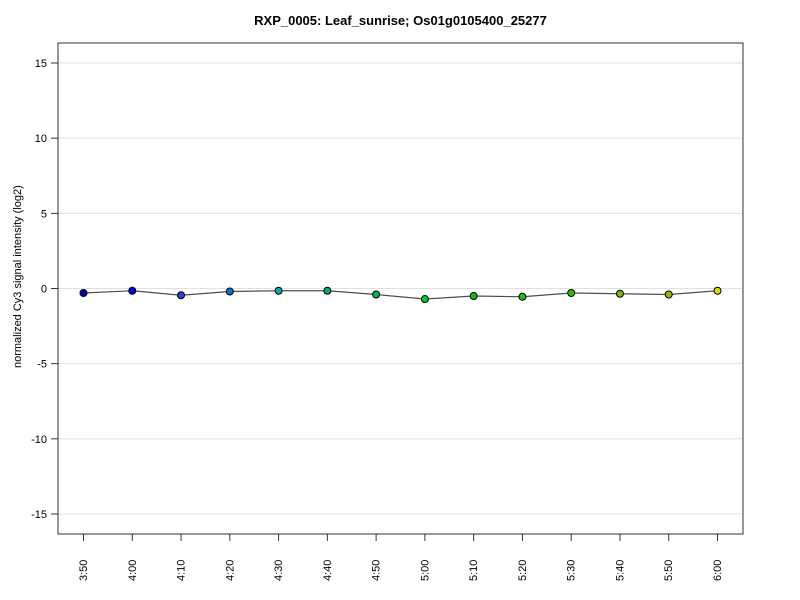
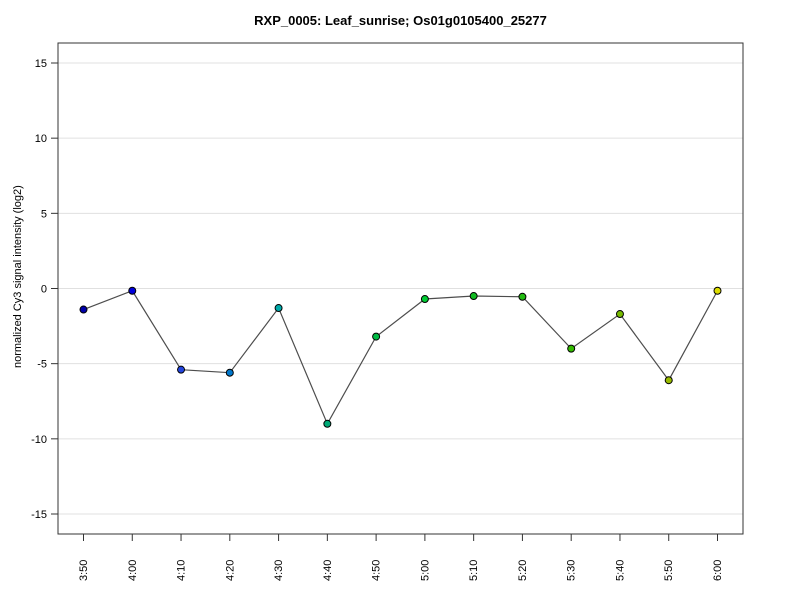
3:50: -0.3 -> -1.4
4:10: -0.5 -> -5.4
4:20: -0.2 -> -5.6
4:30: -0.1 -> -1.3
4:40: -0.1 -> -9.0
4:50: -0.4 -> -3.2
5:30: -0.3 -> -4.0
5:40: -0.3 -> -1.7
5:50: -0.4 -> -6.1
